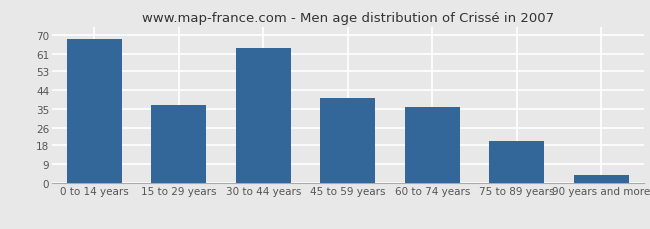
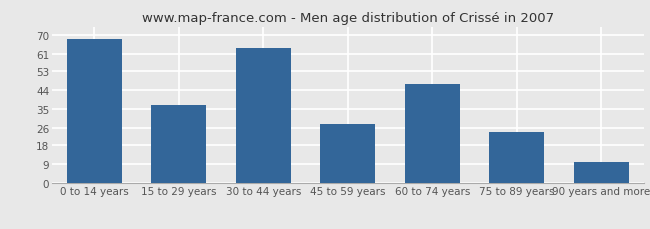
45 to 59 years: 40 -> 28
60 to 74 years: 36 -> 47
75 to 89 years: 20 -> 24
90 years and more: 4 -> 10
